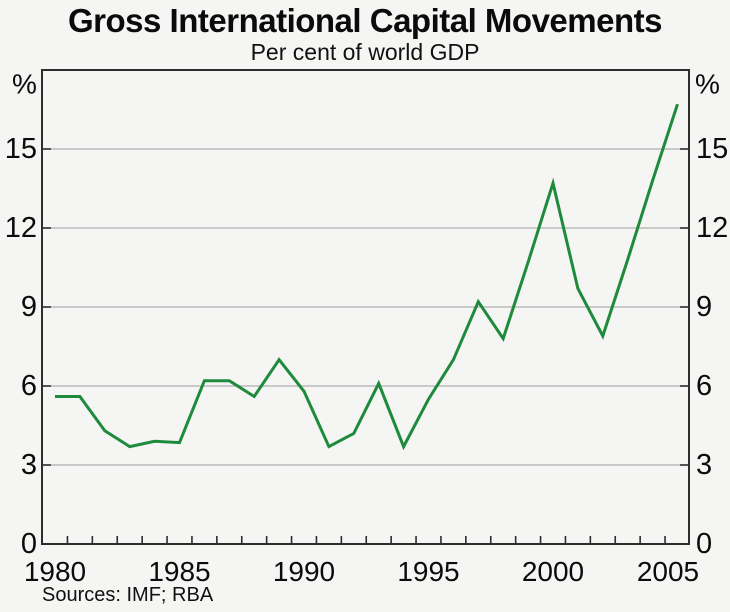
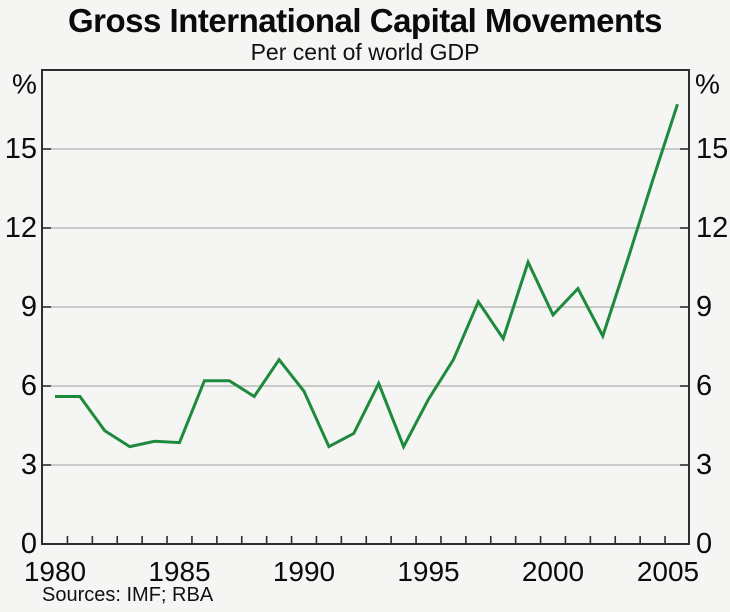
2000: 13.7 -> 8.7
